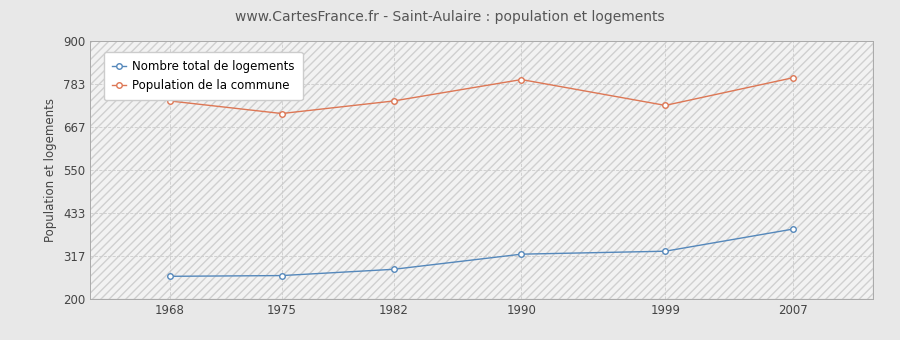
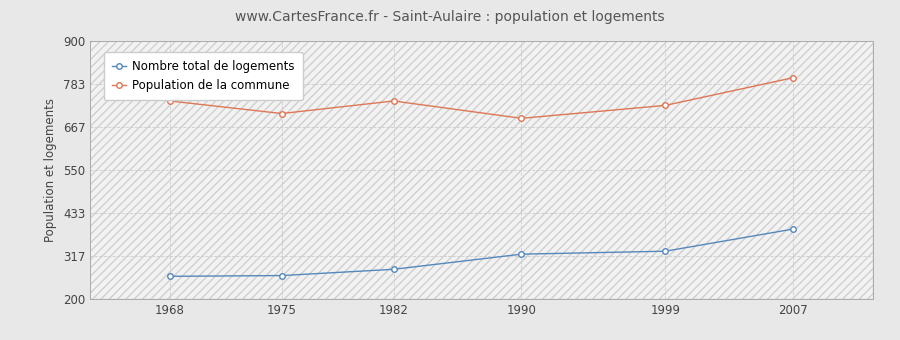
Population de la commune/1990: 795 -> 690
